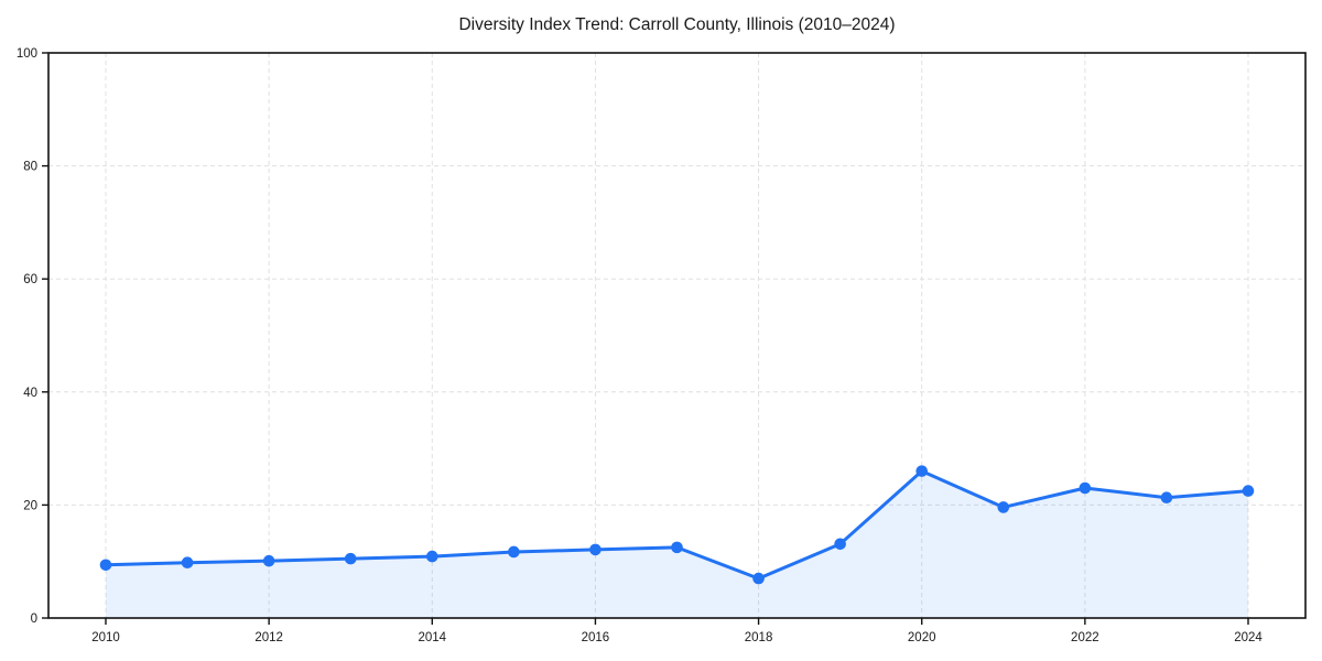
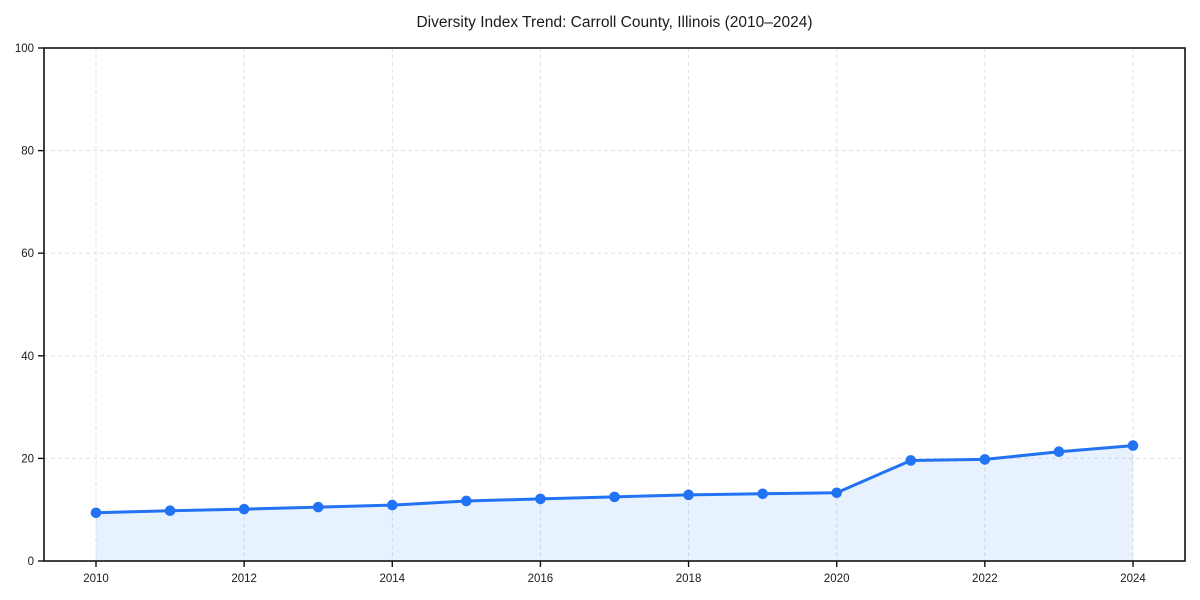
2018: 7 -> 13
2020: 26 -> 13
2022: 23 -> 20
